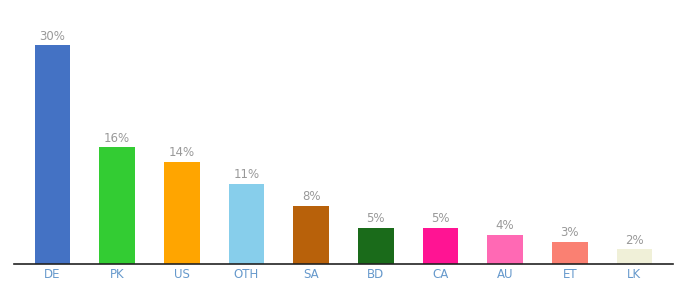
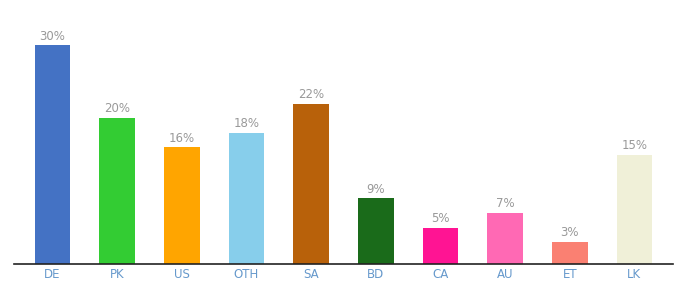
PK: 16% -> 20%
US: 14% -> 16%
OTH: 11% -> 18%
SA: 8% -> 22%
BD: 5% -> 9%
AU: 4% -> 7%
LK: 2% -> 15%
